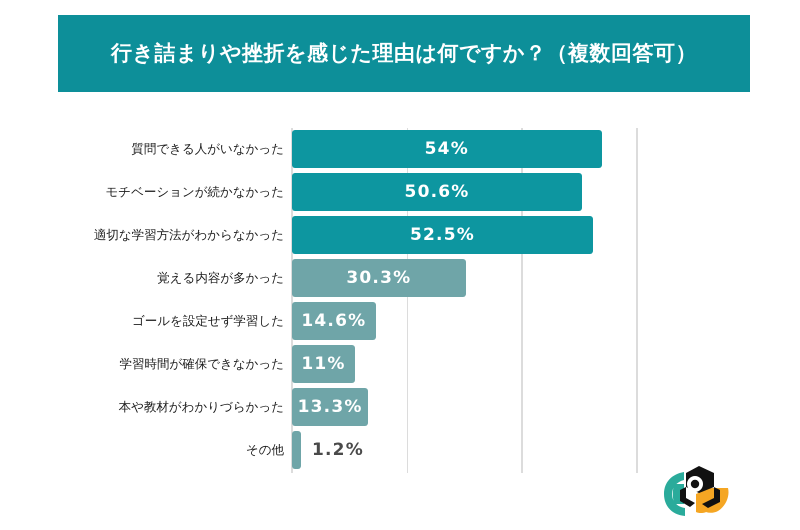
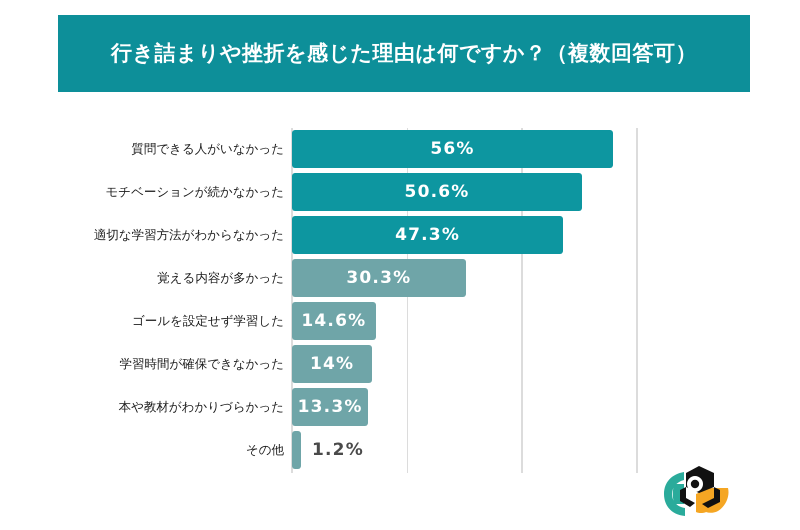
質問できる人がいなかった: 54% -> 56%
適切な学習方法がわからなかった: 52.5% -> 47.3%
学習時間が確保できなかった: 11% -> 14%
